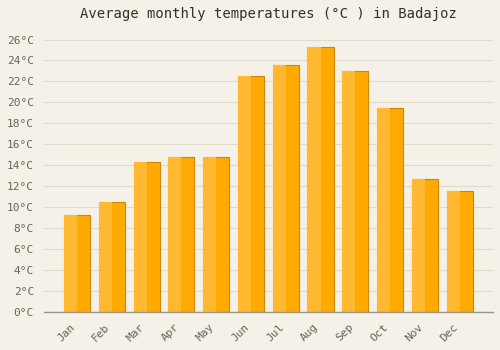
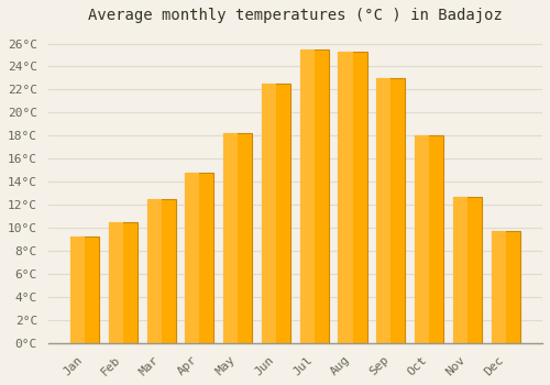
Mar: 14.3°C -> 12.5°C
May: 14.8°C -> 18.2°C
Jul: 23.6°C -> 25.5°C
Oct: 19.5°C -> 18.0°C
Dec: 11.5°C -> 9.7°C
